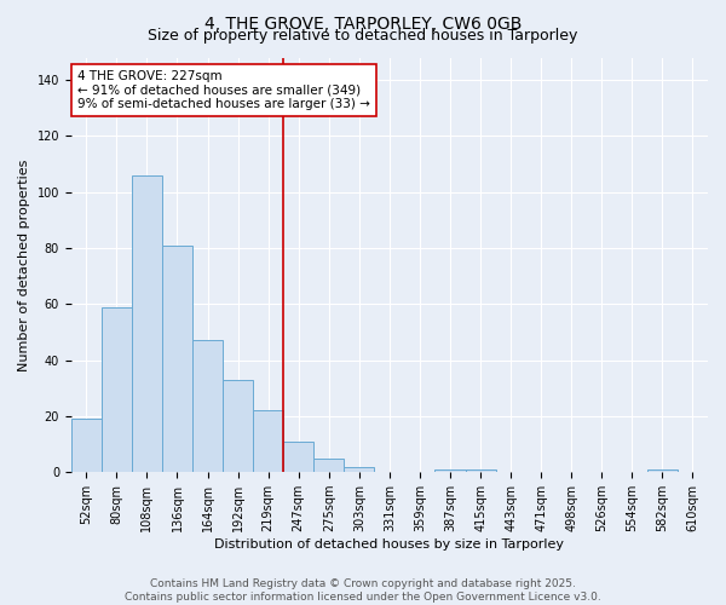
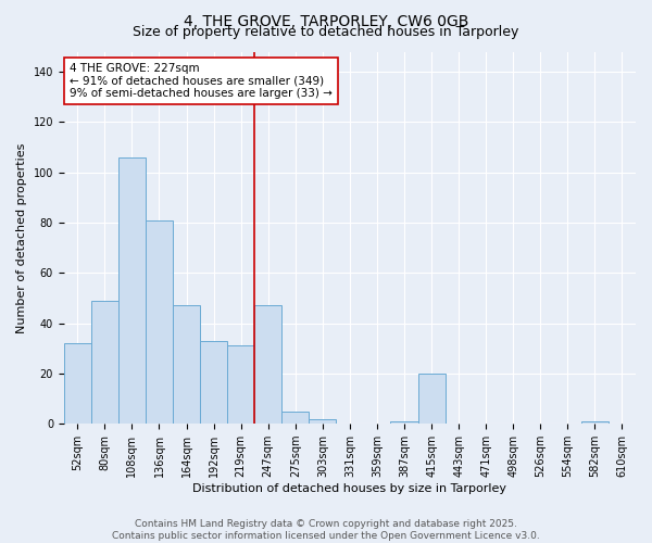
52sqm: 19 -> 32
80sqm: 59 -> 49
219sqm: 22 -> 31
247sqm: 11 -> 47
415sqm: 1 -> 20
